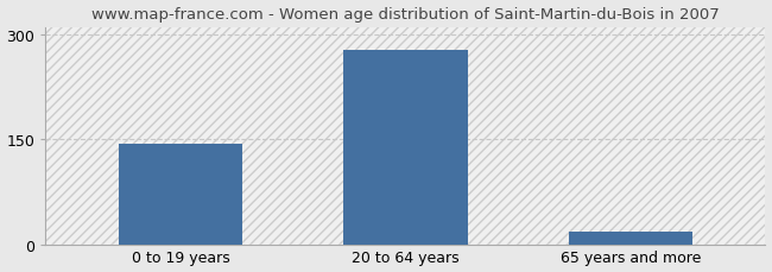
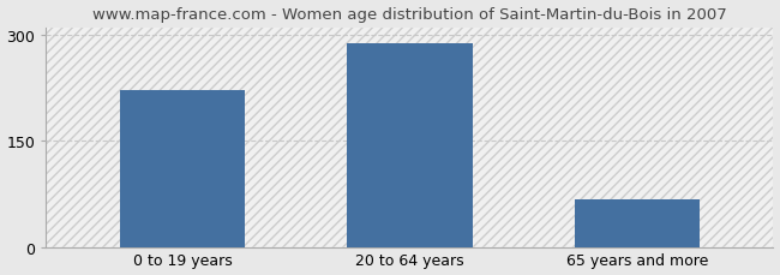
0 to 19 years: 143 -> 222
20 to 64 years: 278 -> 288
65 years and more: 18 -> 68
